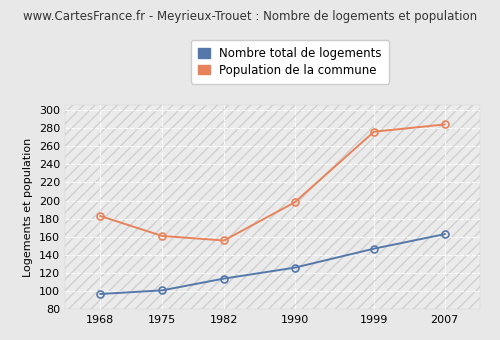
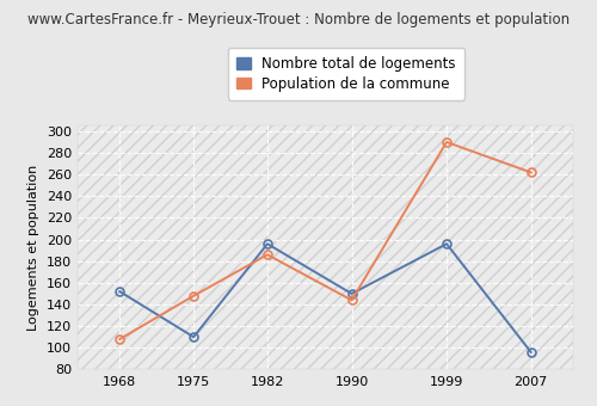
Nombre total de logements/1968: 97 -> 152
Population de la commune/1968: 183 -> 108
Nombre total de logements/1975: 101 -> 110
Population de la commune/1975: 161 -> 148
Nombre total de logements/1982: 114 -> 196
Population de la commune/1982: 156 -> 186
Nombre total de logements/1990: 126 -> 150
Population de la commune/1990: 198 -> 144
Nombre total de logements/1999: 147 -> 196
Population de la commune/1999: 276 -> 290
Nombre total de logements/2007: 163 -> 96
Population de la commune/2007: 284 -> 262
